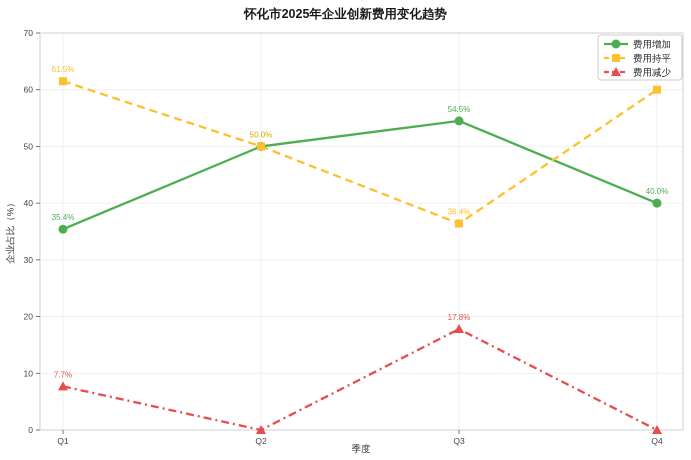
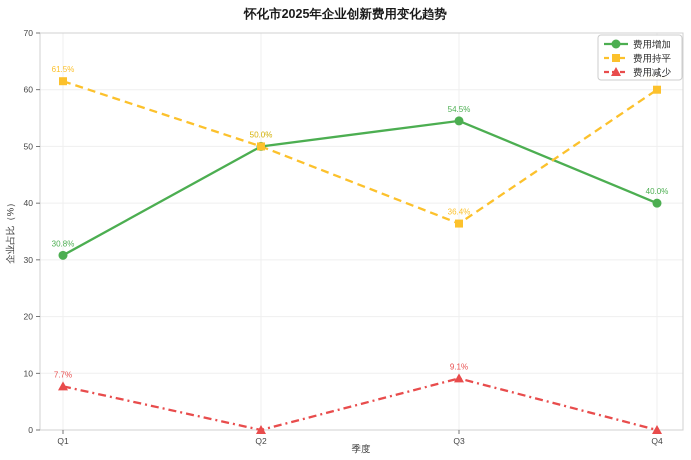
费用增加/Q1: 35.4% -> 30.8%
费用减少/Q3: 17.8% -> 9.1%
